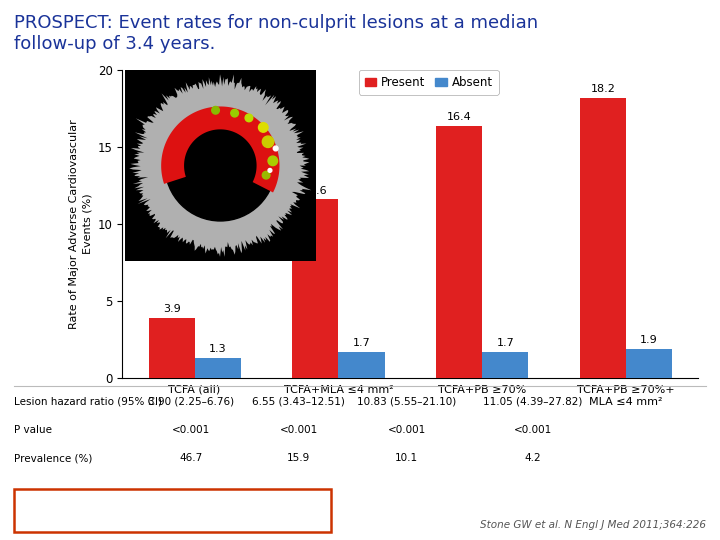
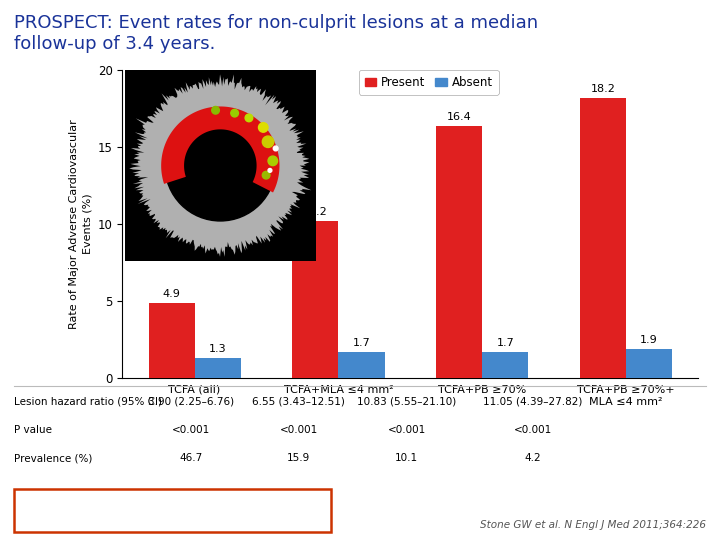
Present/TCFA (all): 3.9 -> 4.9
Present/TCFA+MLA ≤4 mm²: 11.6 -> 10.2
